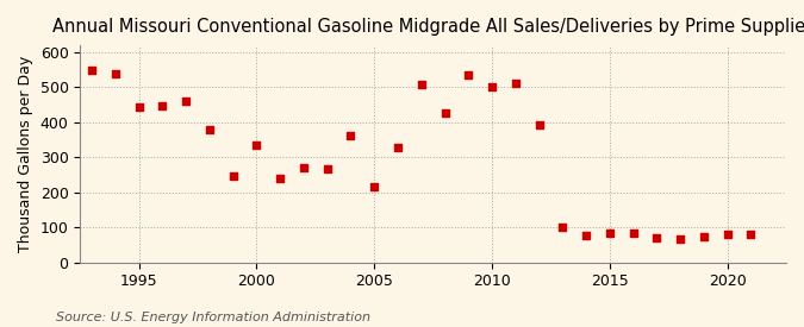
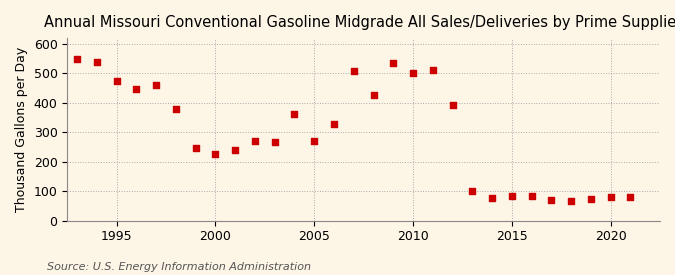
1995: 445 -> 475
2000: 335 -> 228
2005: 215 -> 272
